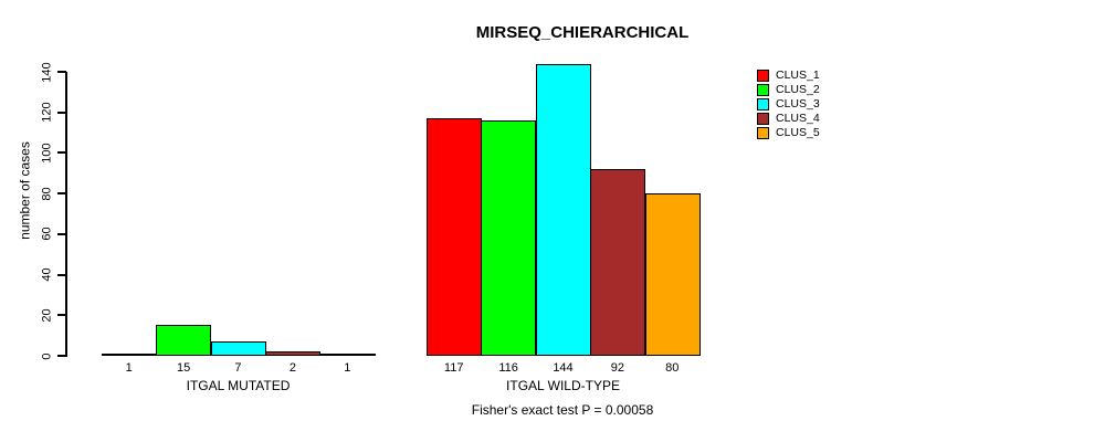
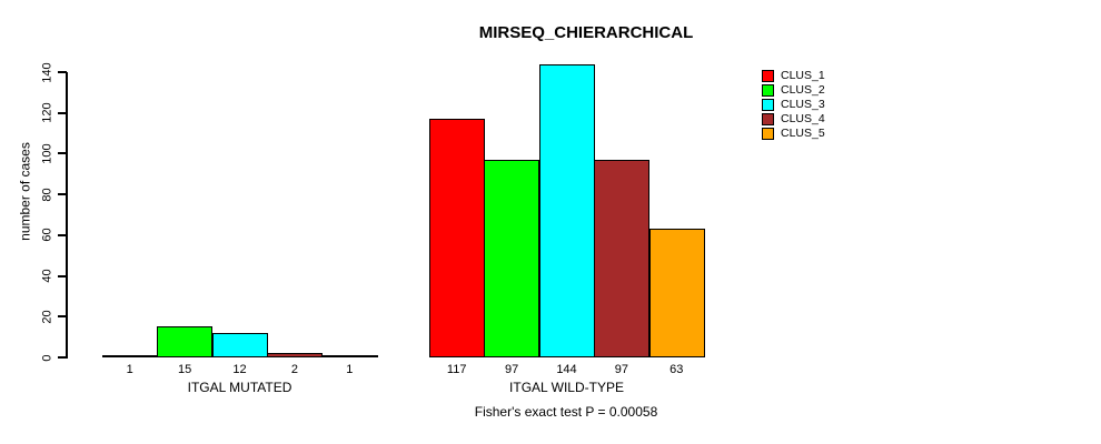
CLUS_3/ITGAL MUTATED: 7 -> 12
CLUS_2/ITGAL WILD-TYPE: 116 -> 97
CLUS_4/ITGAL WILD-TYPE: 92 -> 97
CLUS_5/ITGAL WILD-TYPE: 80 -> 63
